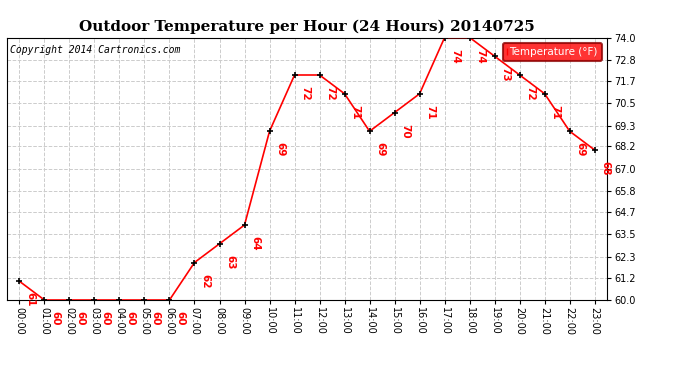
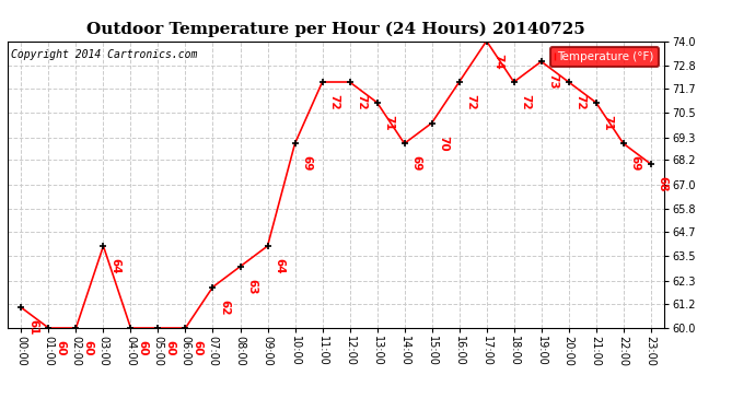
03:00: 60 -> 64
16:00: 71 -> 72
18:00: 74 -> 72
